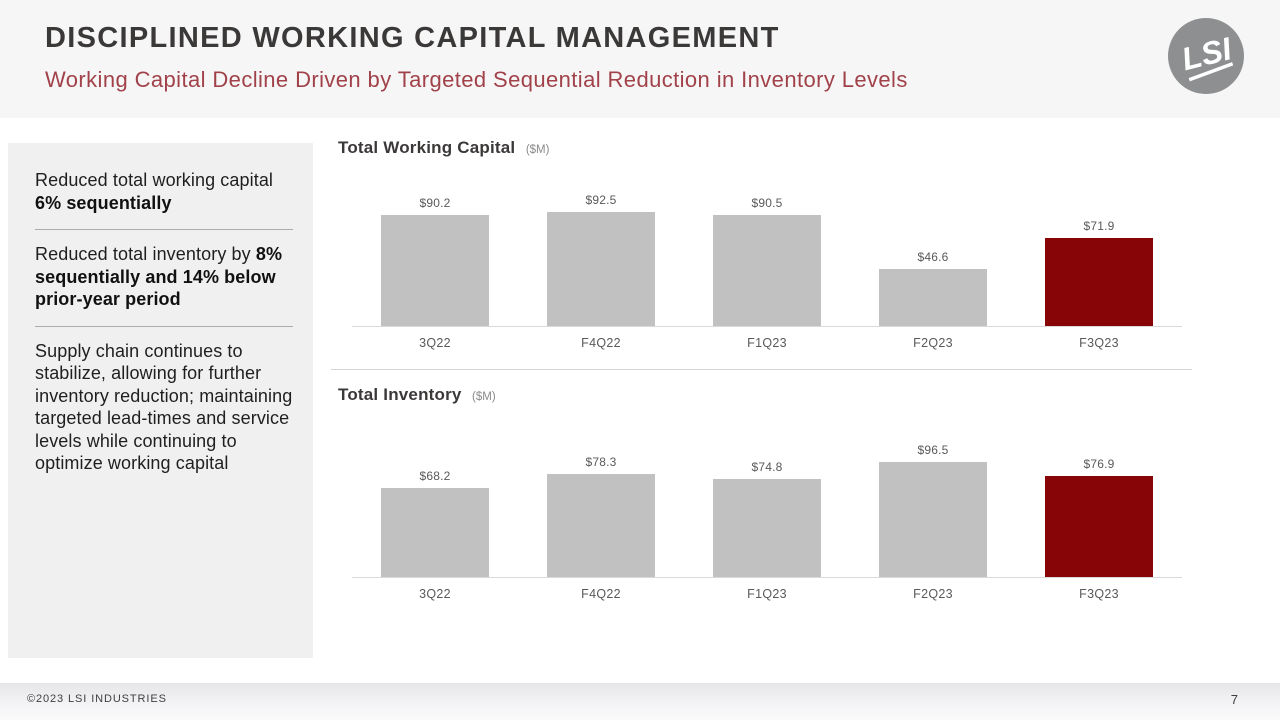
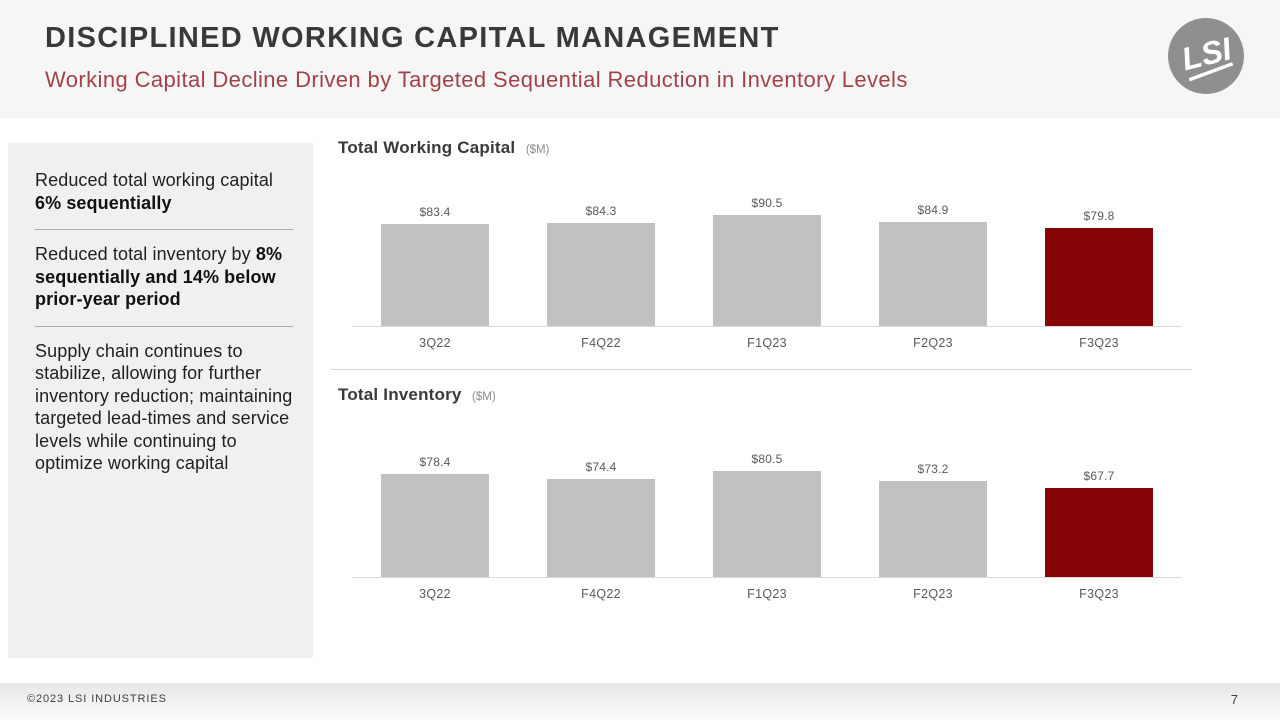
Total Working Capital/3Q22: $90.2 -> $83.4
Total Working Capital/F4Q22: $92.5 -> $84.3
Total Working Capital/F2Q23: $46.6 -> $84.9
Total Working Capital/F3Q23: $71.9 -> $79.8
Total Inventory/3Q22: $68.2 -> $78.4
Total Inventory/F4Q22: $78.3 -> $74.4
Total Inventory/F1Q23: $74.8 -> $80.5
Total Inventory/F2Q23: $96.5 -> $73.2
Total Inventory/F3Q23: $76.9 -> $67.7
